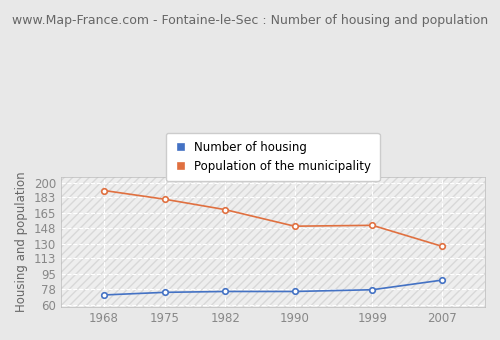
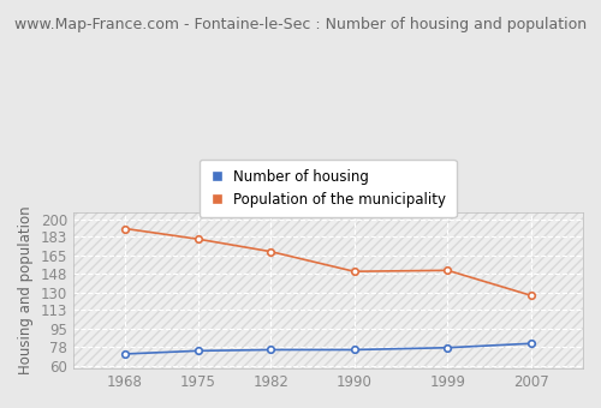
Number of housing/2007: 88 -> 81
